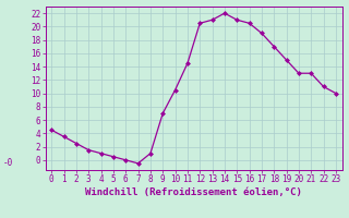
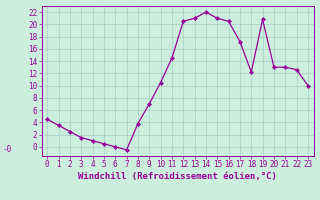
8: 1.0 -> 3.8
17: 19.0 -> 17.2
18: 17.0 -> 12.2
19: 15.0 -> 20.8
22: 11.0 -> 12.6
